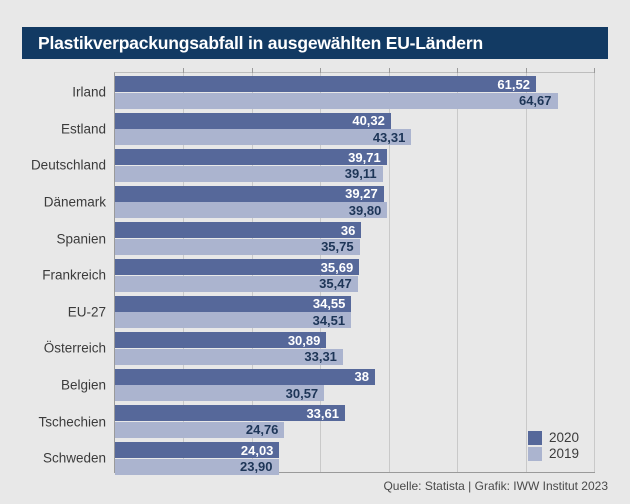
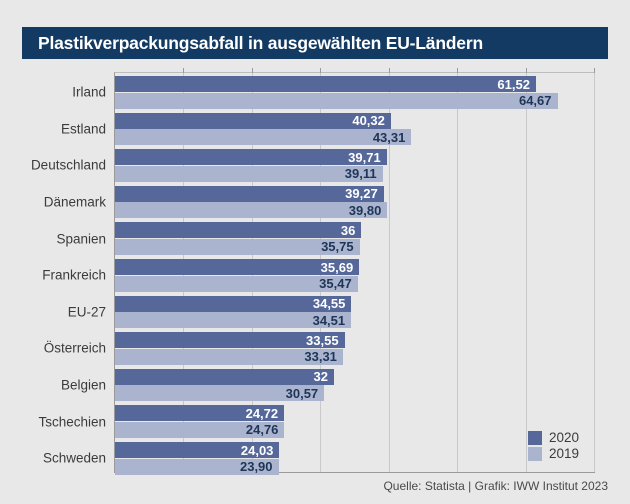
2020/Österreich: 30,89 -> 33,55
2020/Belgien: 38 -> 32
2020/Tschechien: 33,61 -> 24,72
